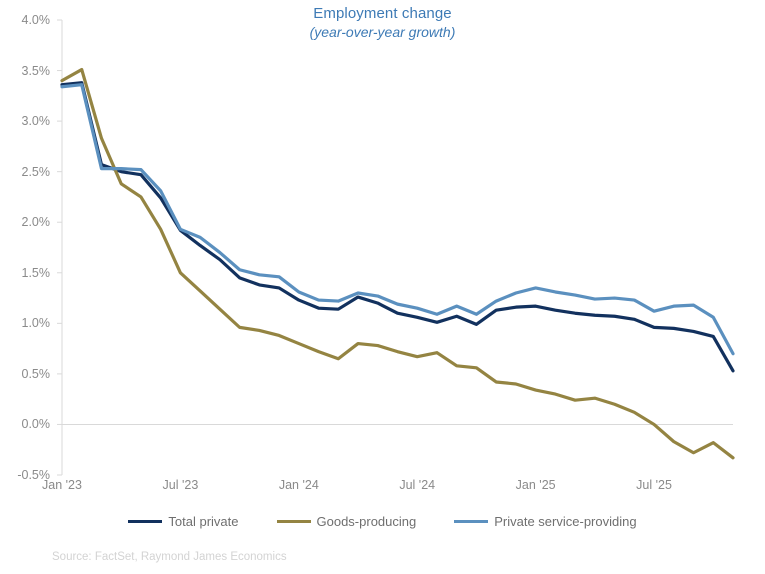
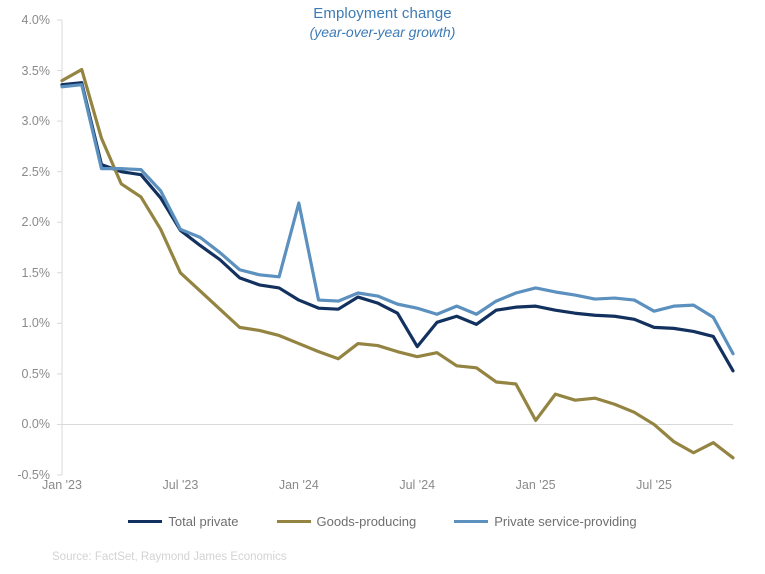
Private service-providing/Jan '24: 1.31% -> 2.19%
Total private/Jul '24: 1.06% -> 0.77%
Goods-producing/Jan '25: 0.34% -> 0.04%
